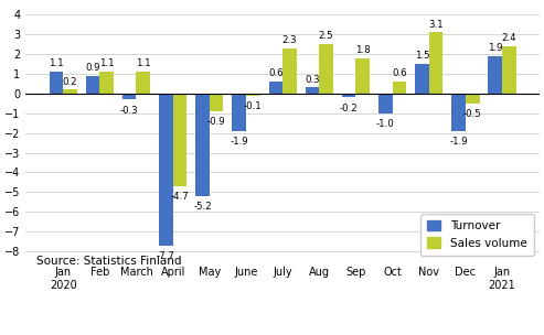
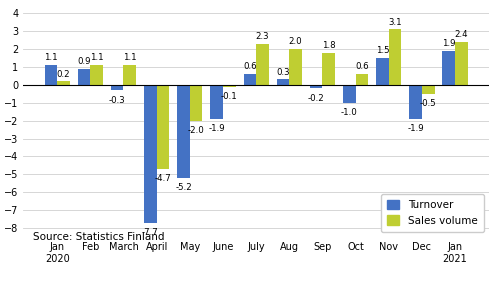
Sales volume/May: -0.9 -> -2.0
Sales volume/Aug: 2.5 -> 2.0
